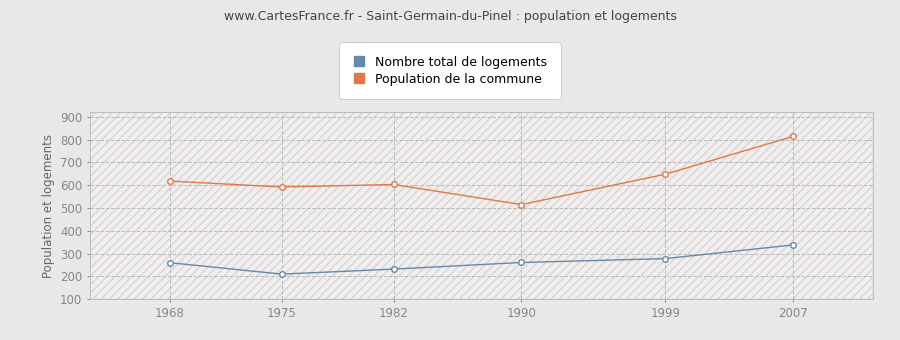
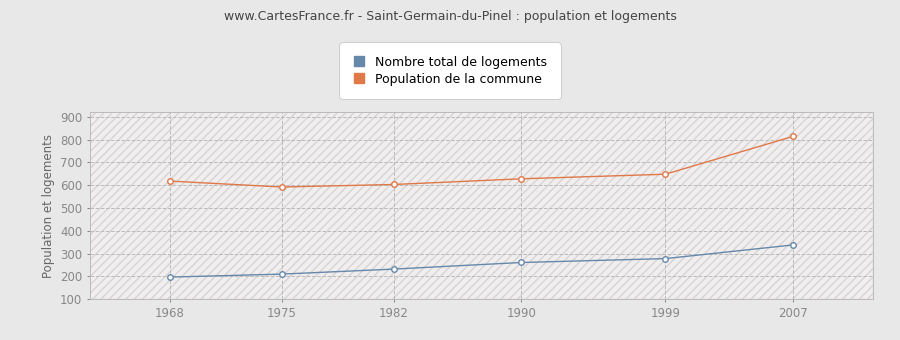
Nombre total de logements/1968: 260 -> 197
Population de la commune/1990: 515 -> 628
